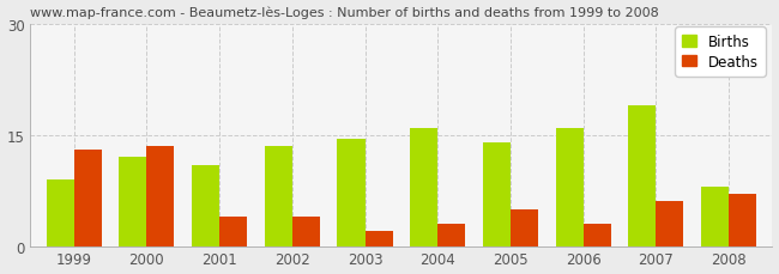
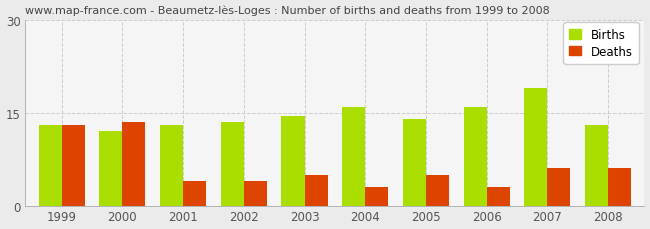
Births/1999: 9.0 -> 13.0
Births/2001: 11.0 -> 13.0
Deaths/2003: 2.0 -> 5.0
Births/2008: 8.0 -> 13.0
Deaths/2008: 7.0 -> 6.0
